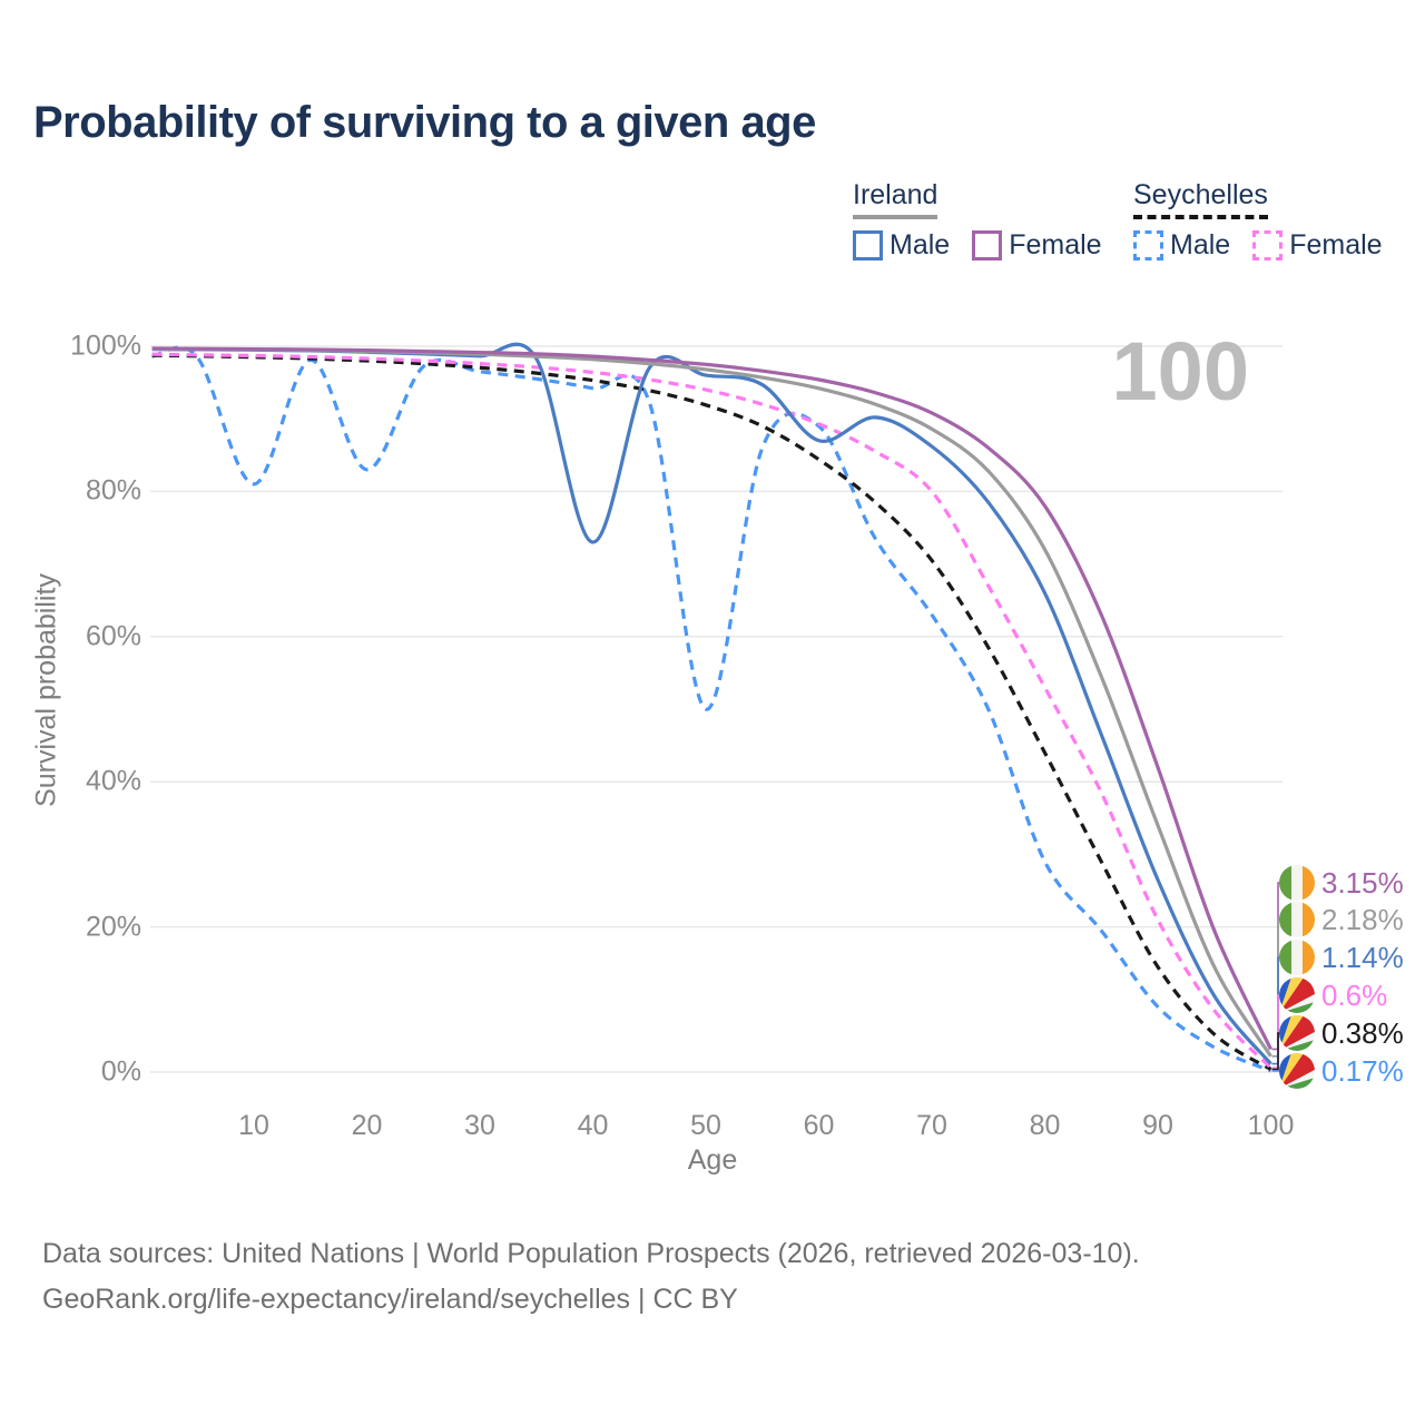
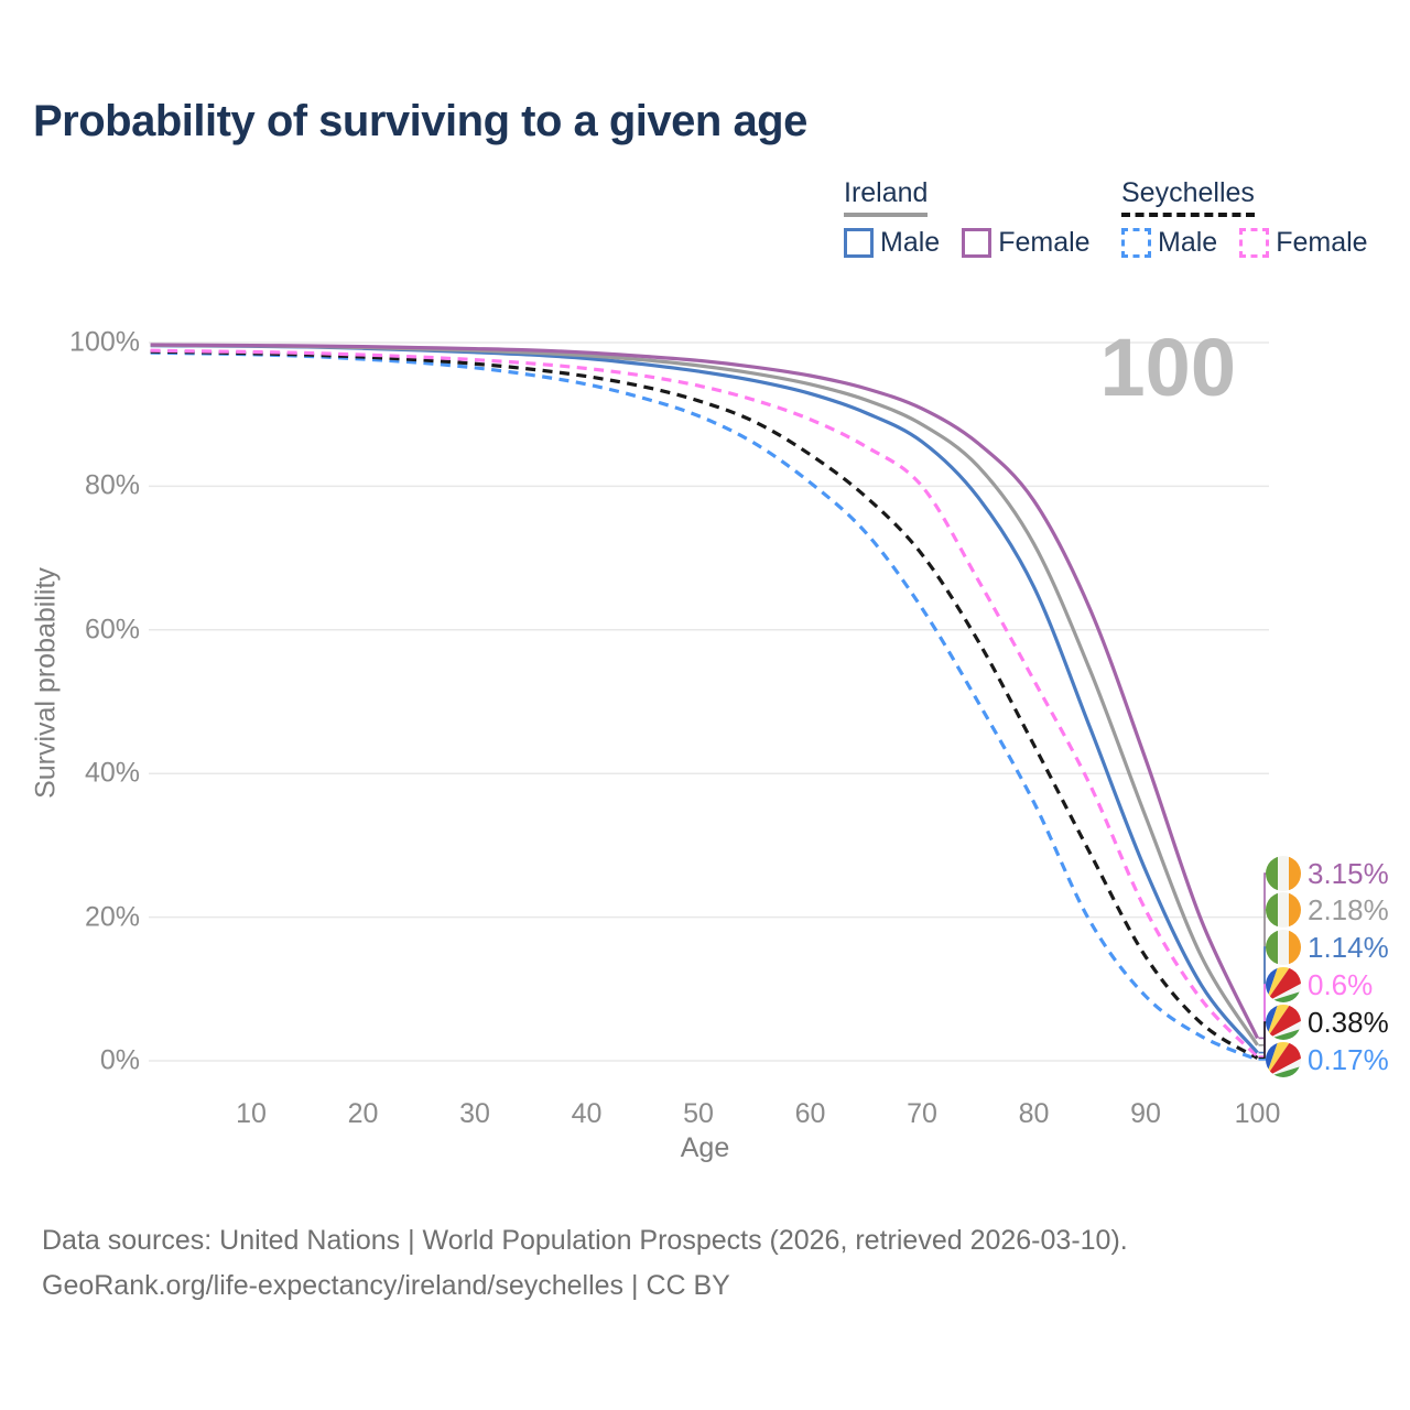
Seychelles Male/10: 81% -> 98%
Seychelles Male/20: 83% -> 98%
Ireland Male/40: 73% -> 98%
Seychelles Male/50: 50% -> 90%
Ireland Male/60: 87% -> 93%
Seychelles Male/60: 89% -> 80%
Seychelles Male/80: 29% -> 36%
